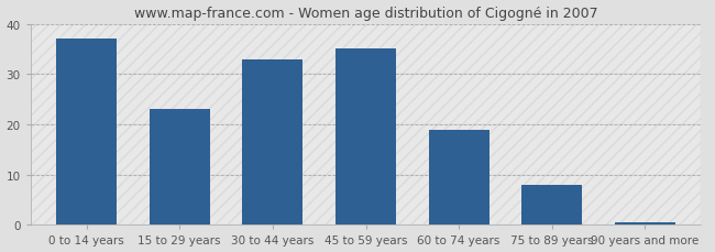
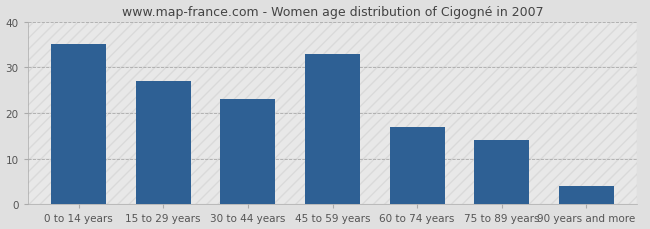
0 to 14 years: 37.0 -> 35.0
15 to 29 years: 23.0 -> 27.0
30 to 44 years: 33.0 -> 23.0
45 to 59 years: 35.0 -> 33.0
60 to 74 years: 19.0 -> 17.0
75 to 89 years: 8.0 -> 14.0
90 years and more: 0.5 -> 4.0
